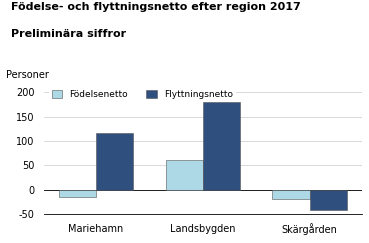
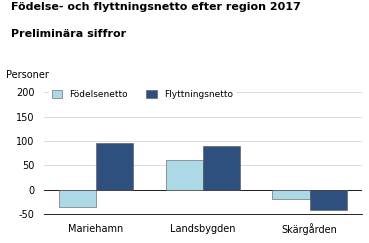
Födelsenetto/Mariehamn: -15 -> -35
Flyttningsnetto/Mariehamn: 117 -> 95
Flyttningsnetto/Landsbygden: 180 -> 90
